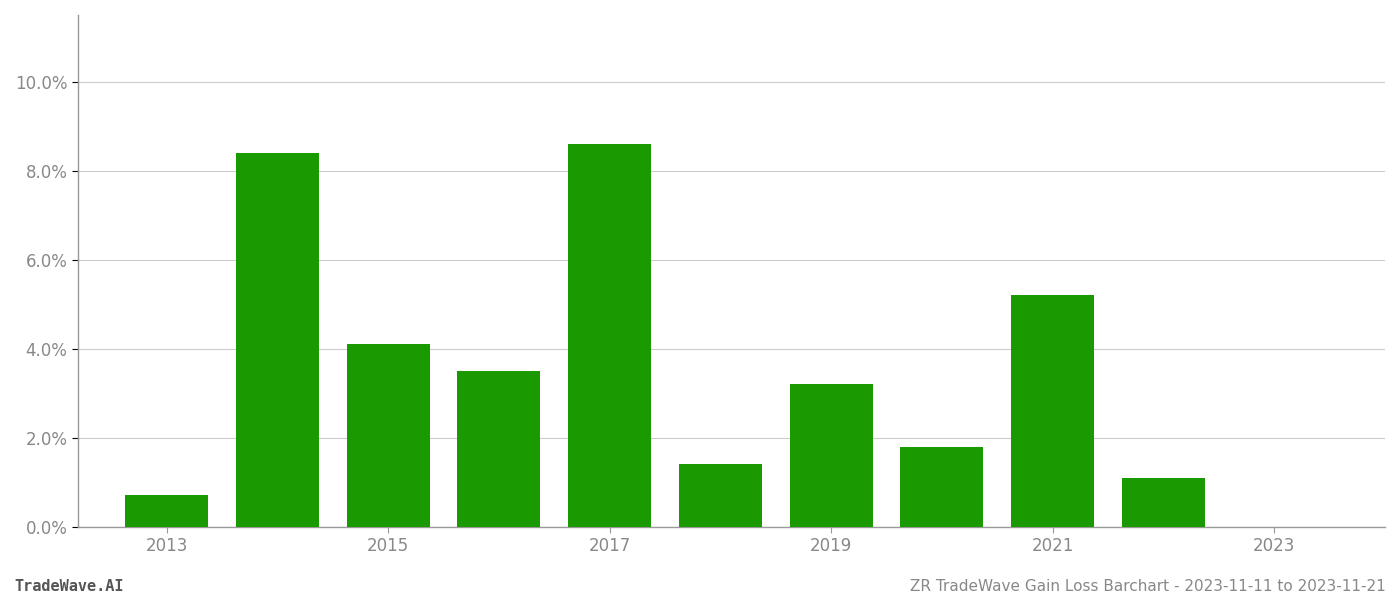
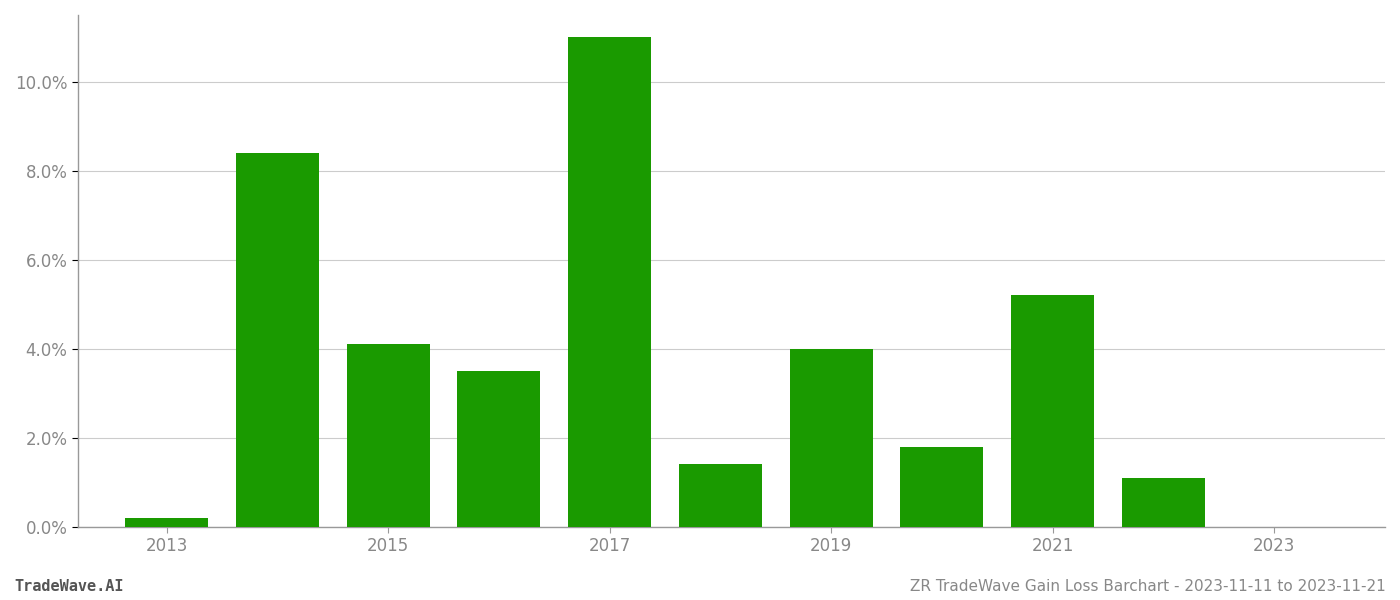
2013: 0.7% -> 0.2%
2017: 8.6% -> 11.0%
2019: 3.2% -> 4.0%
